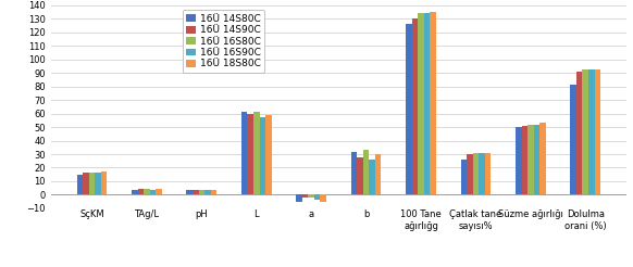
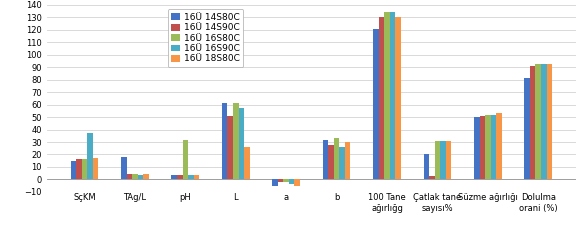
16Ü 16S90C/SçKM: 16 -> 37
16Ü 14S80C/TAg/L: 4 -> 18
16Ü 16S80C/pH: 4 -> 32
16Ü 14S90C/L: 60 -> 51
16Ü 18S80C/L: 59 -> 26
16Ü 14S80C/100 Tane ağırlığg: 126 -> 121
16Ü 18S80C/100 Tane ağırlığg: 135 -> 130
16Ü 14S80C/Çatlak tane sayısı%: 26 -> 20
16Ü 14S90C/Çatlak tane sayısı%: 30 -> 3
